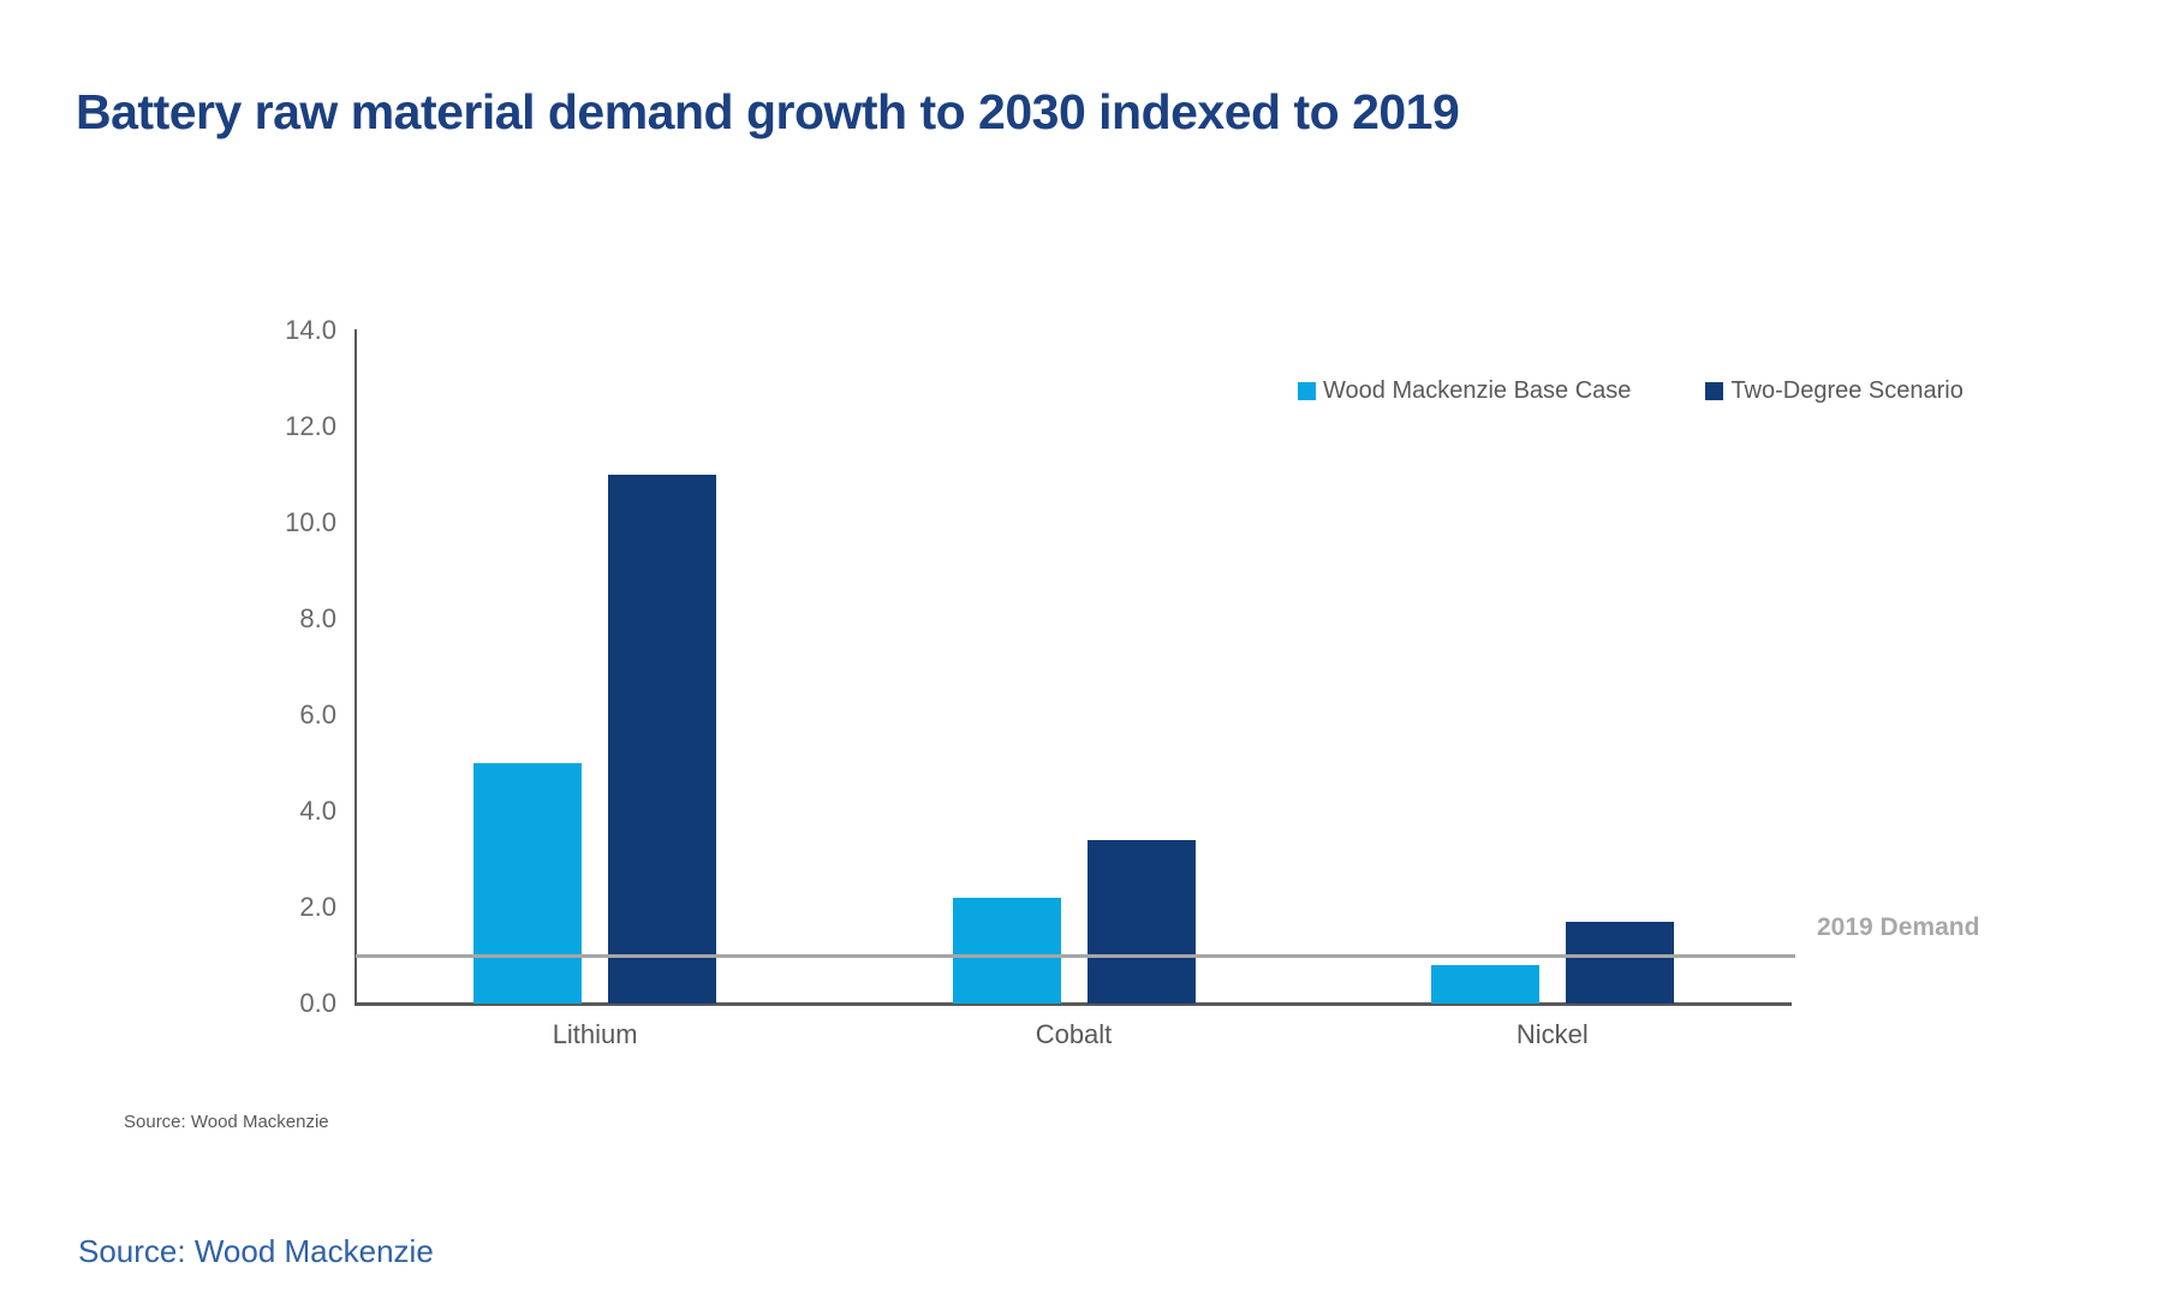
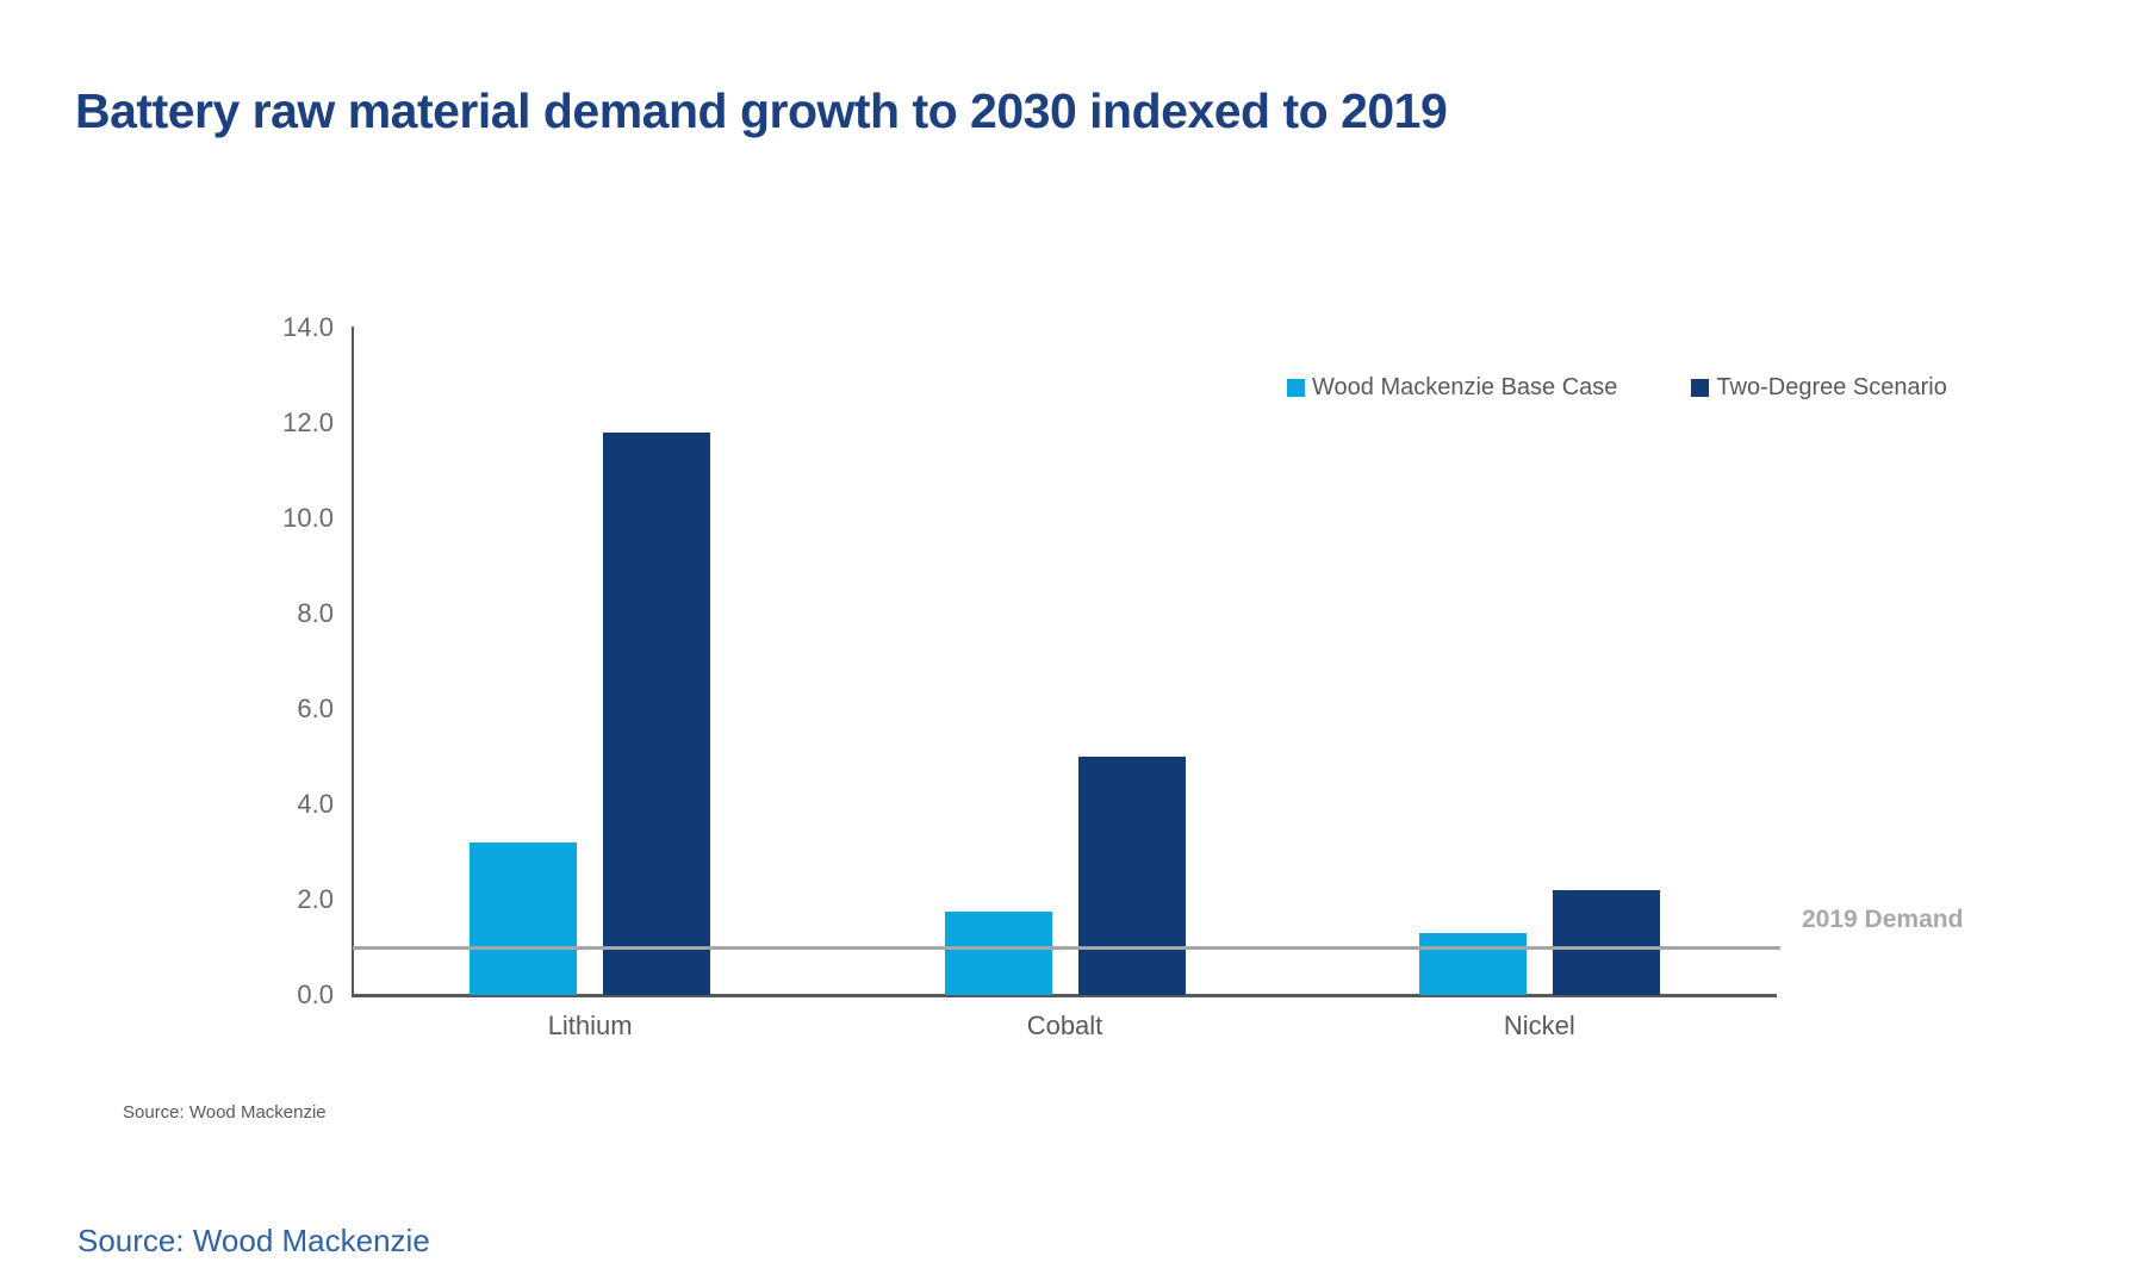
Wood Mackenzie Base Case/Lithium: 5.0 -> 3.2
Two-Degree Scenario/Lithium: 11.0 -> 11.8
Wood Mackenzie Base Case/Cobalt: 2.2 -> 1.8
Two-Degree Scenario/Cobalt: 3.4 -> 5.0
Wood Mackenzie Base Case/Nickel: 0.8 -> 1.3
Two-Degree Scenario/Nickel: 1.7 -> 2.2
